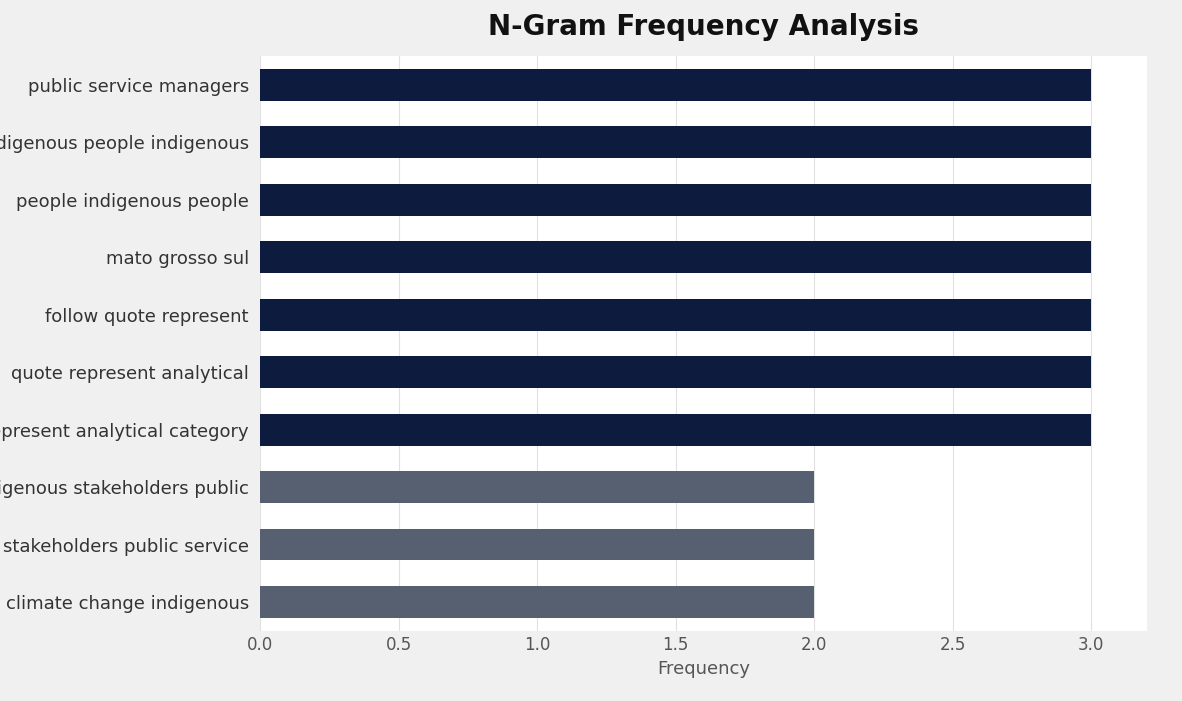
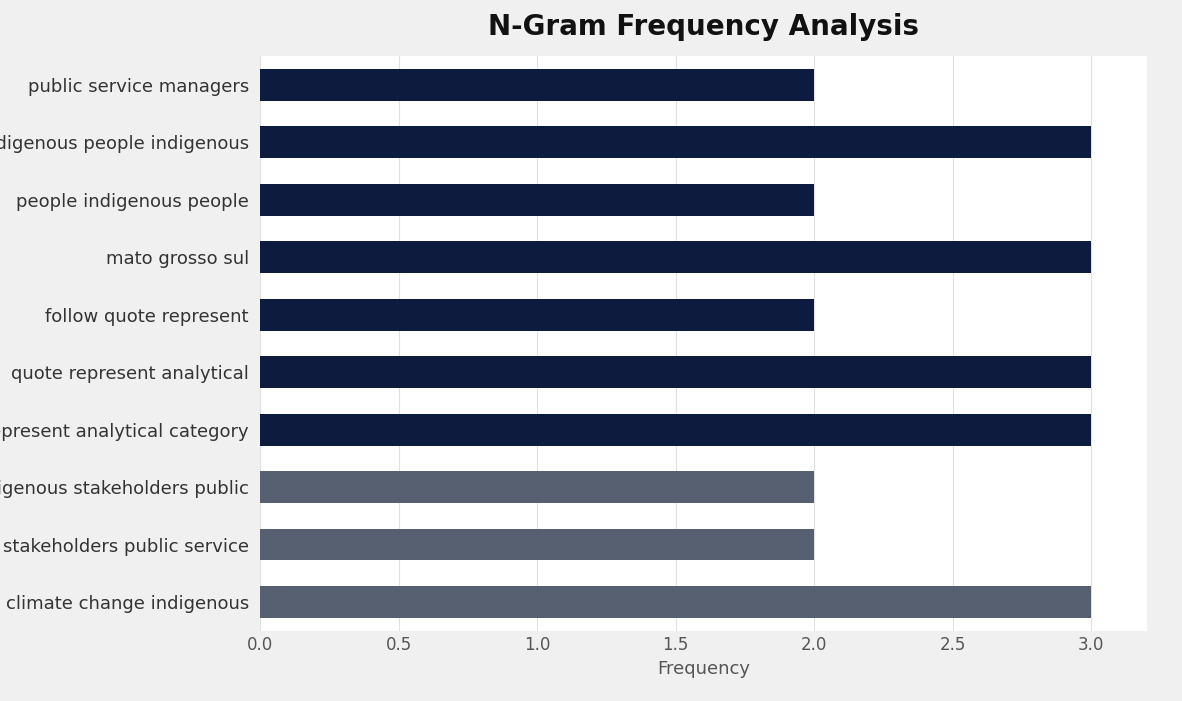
public service managers: 3 -> 2
people indigenous people: 3 -> 2
follow quote represent: 3 -> 2
climate change indigenous: 2 -> 3
